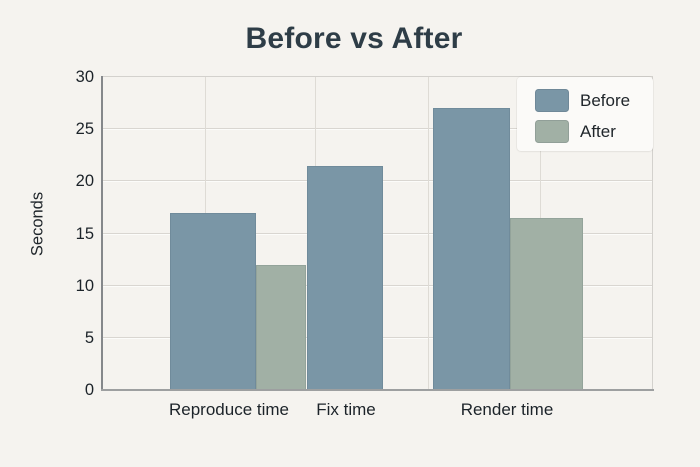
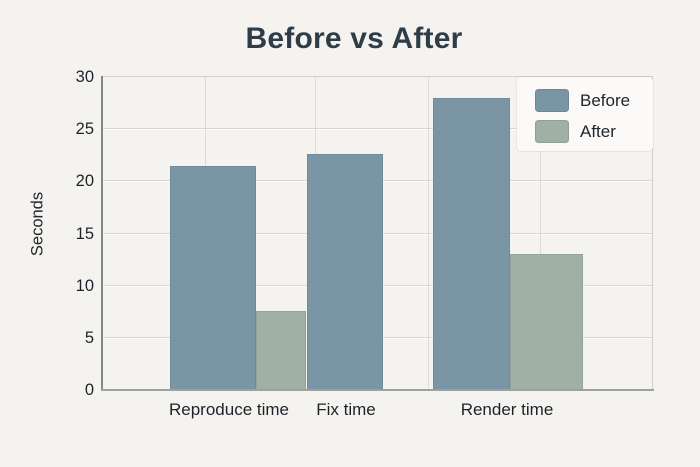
Before/Reproduce time: 17.0 -> 21.5
After/Reproduce time: 12.0 -> 7.6
Before/Fix time: 21.5 -> 22.6
Before/Render time: 27.0 -> 28.0
After/Render time: 16.5 -> 13.0
